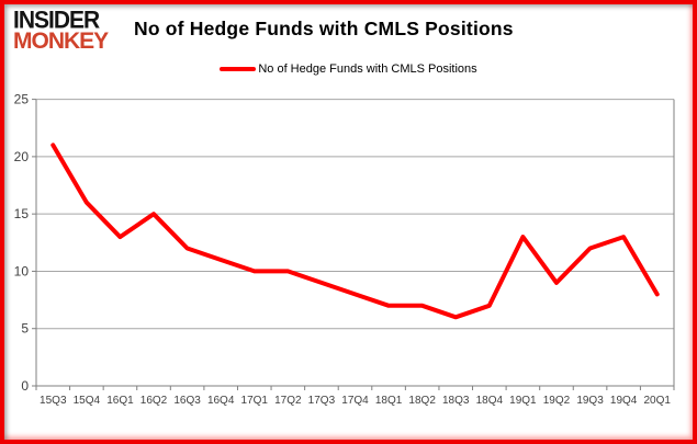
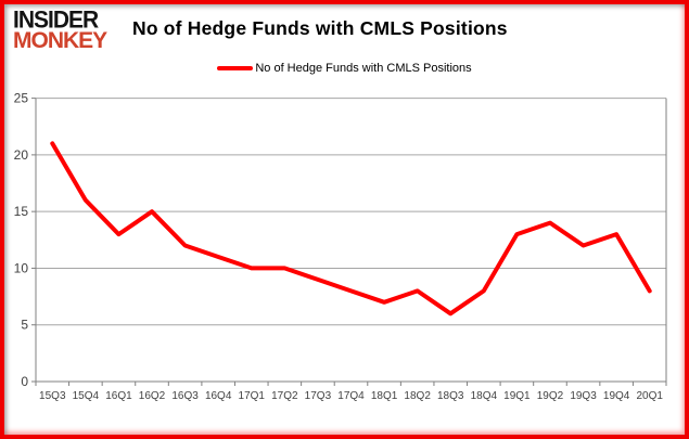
18Q2: 7 -> 8
18Q4: 7 -> 8
19Q2: 9 -> 14
